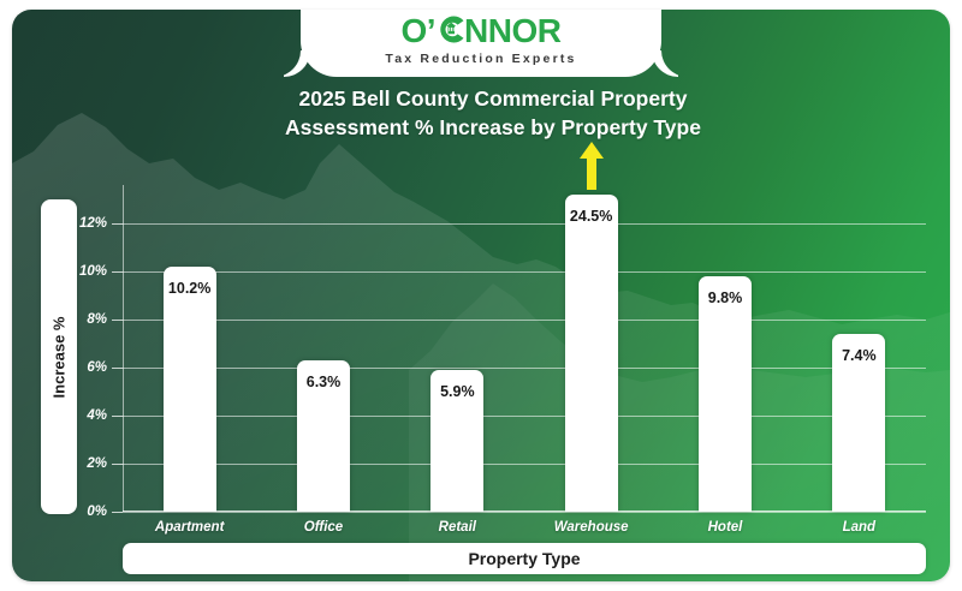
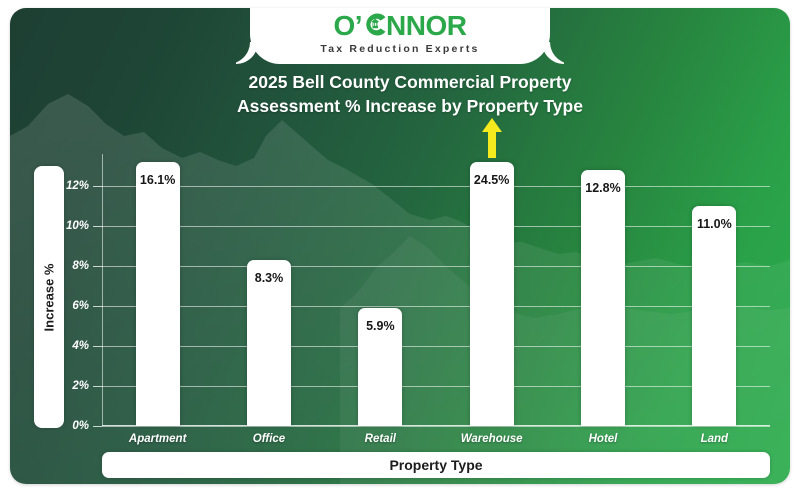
Apartment: 10.2% -> 16.1%
Office: 6.3% -> 8.3%
Hotel: 9.8% -> 12.8%
Land: 7.4% -> 11.0%
